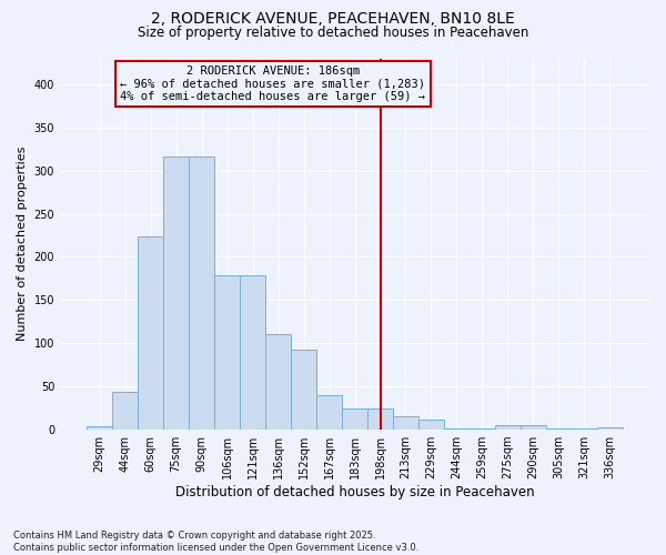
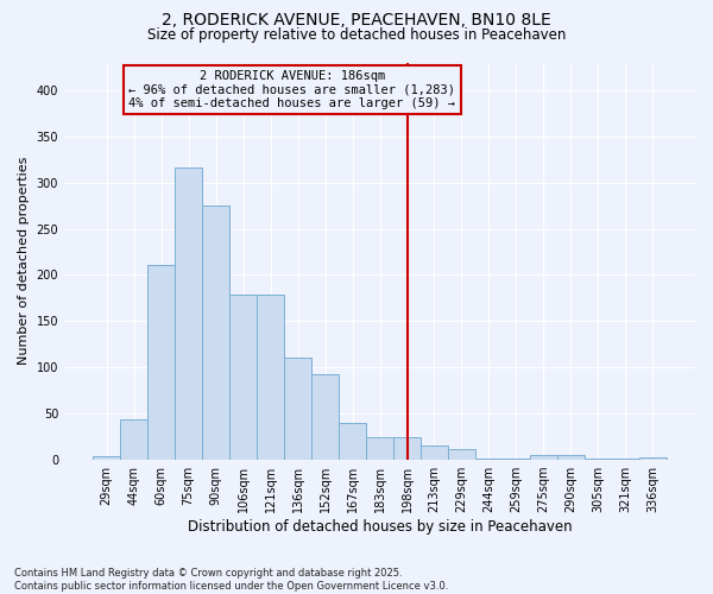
60sqm: 224 -> 211
90sqm: 316 -> 275
